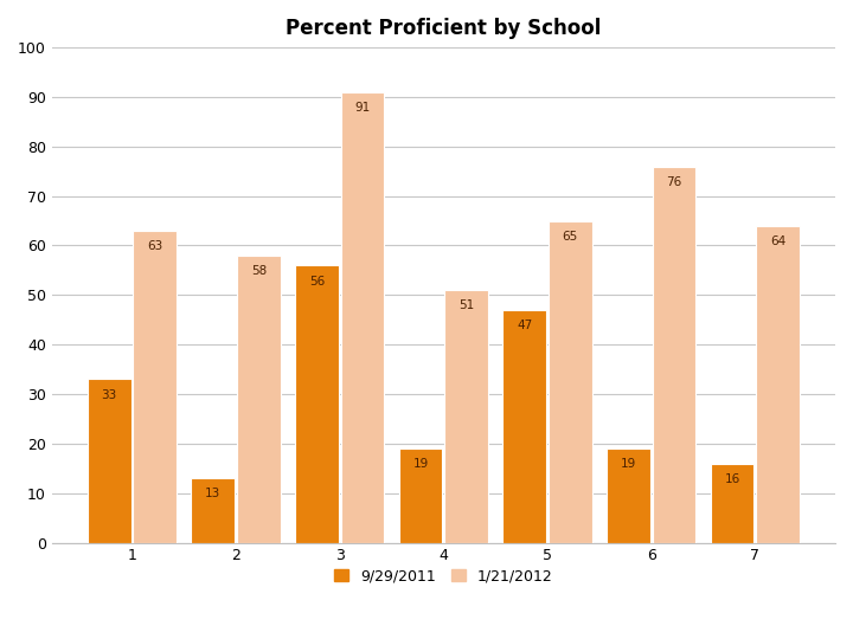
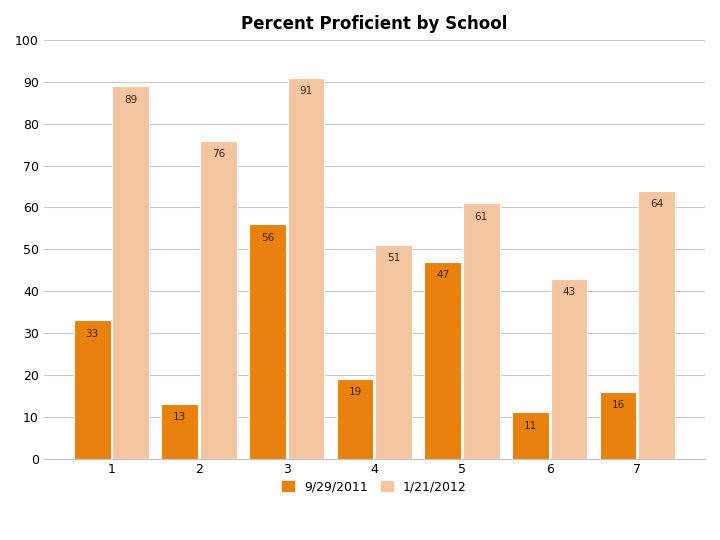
1/21/2012/1: 63 -> 89
1/21/2012/2: 58 -> 76
1/21/2012/5: 65 -> 61
9/29/2011/6: 19 -> 11
1/21/2012/6: 76 -> 43
